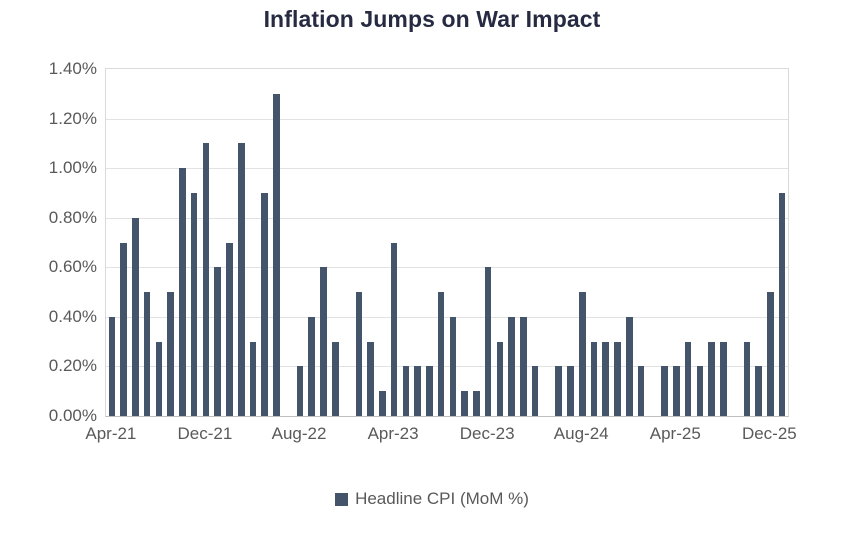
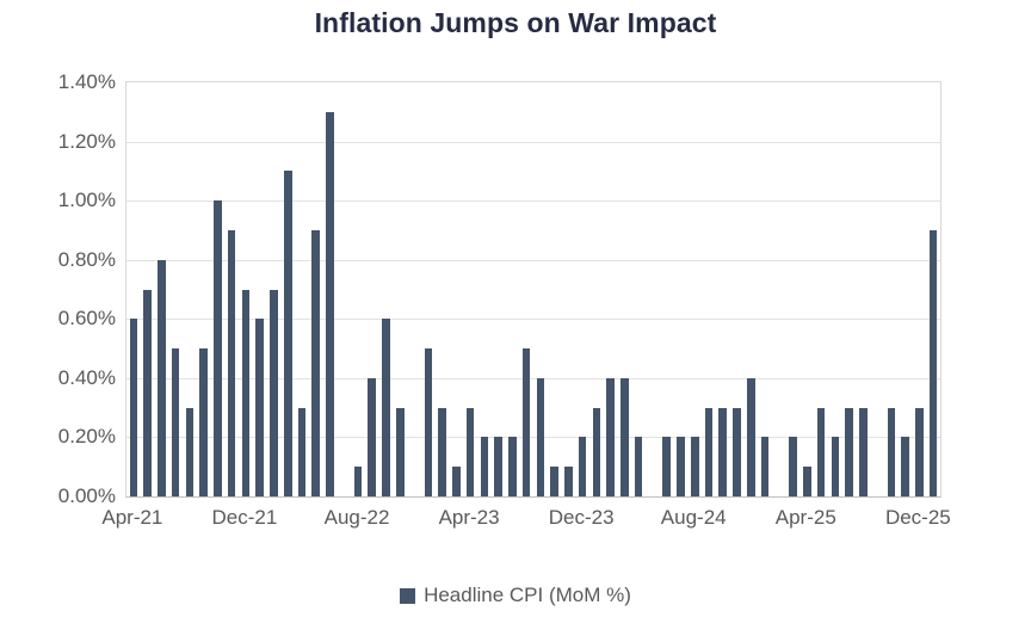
Apr-21: 0.4% -> 0.6%
Dec-21: 1.1% -> 0.7%
Aug-22: 0.2% -> 0.1%
Apr-23: 0.7% -> 0.3%
Dec-23: 0.6% -> 0.2%
Aug-24: 0.5% -> 0.2%
Apr-25: 0.2% -> 0.1%
Dec-25: 0.5% -> 0.3%
